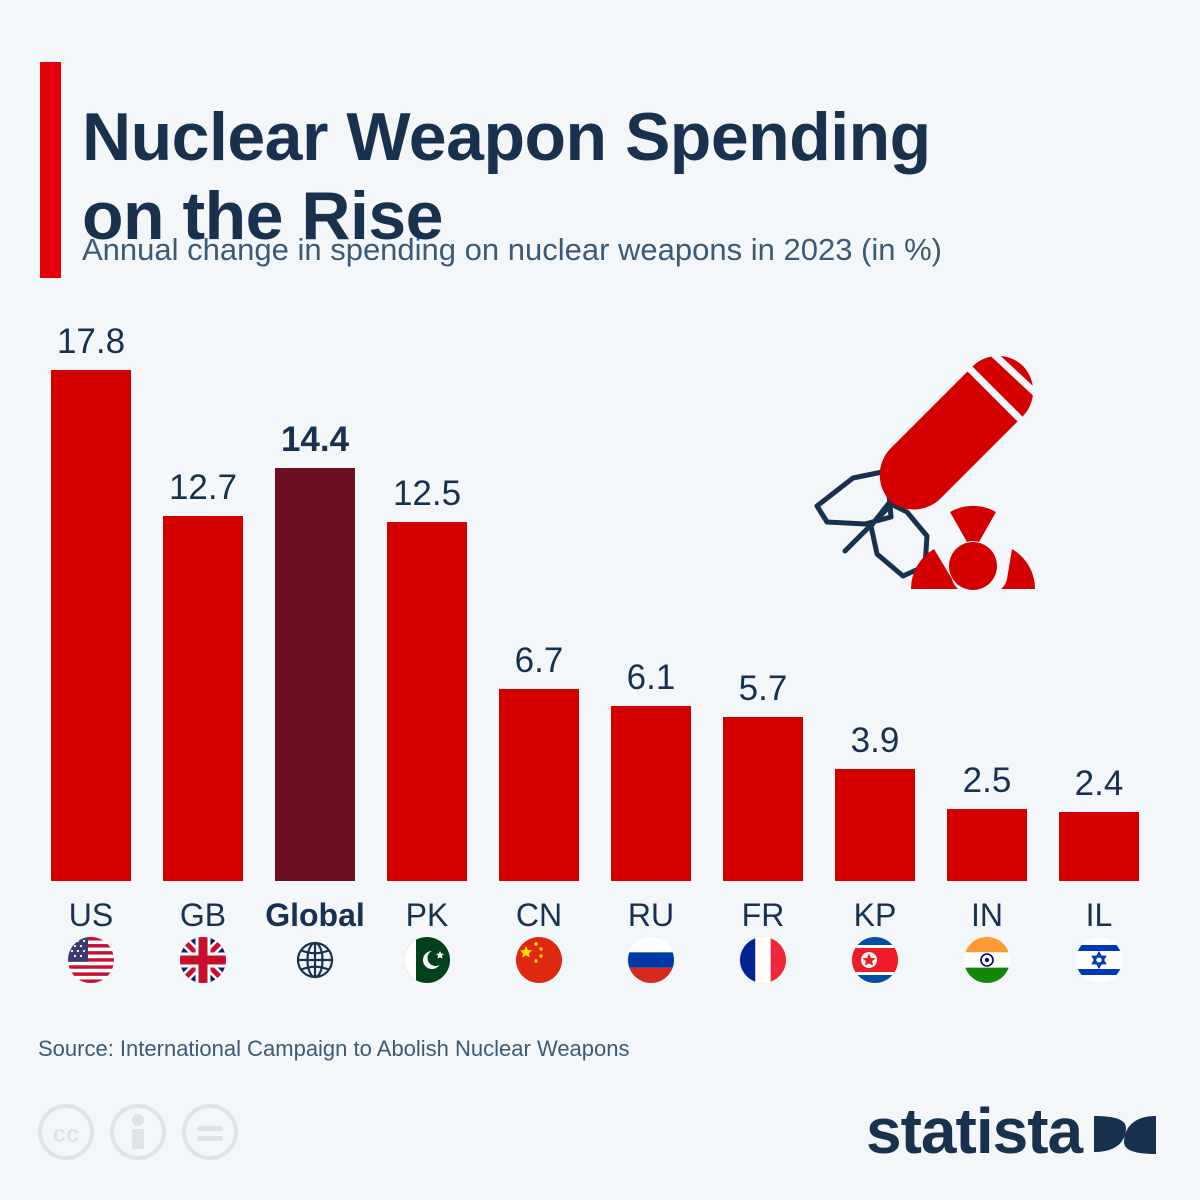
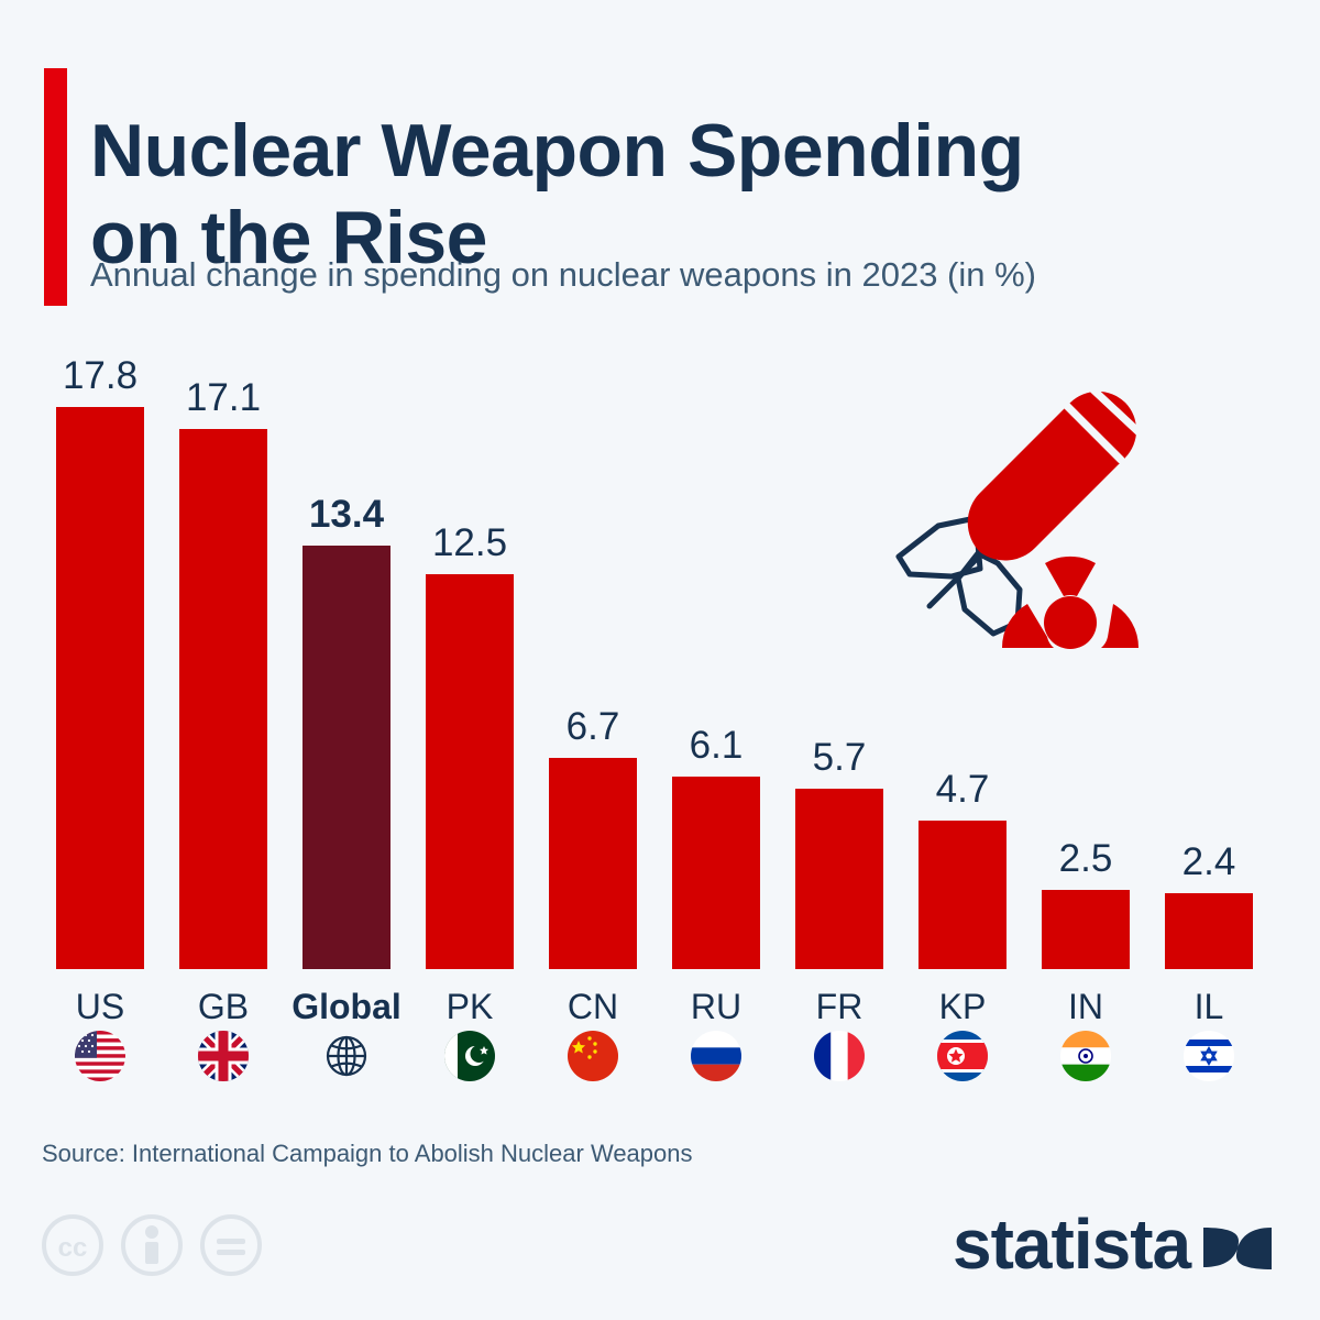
GB: 12.7 -> 17.1
Global: 14.4 -> 13.4
KP: 3.9 -> 4.7
